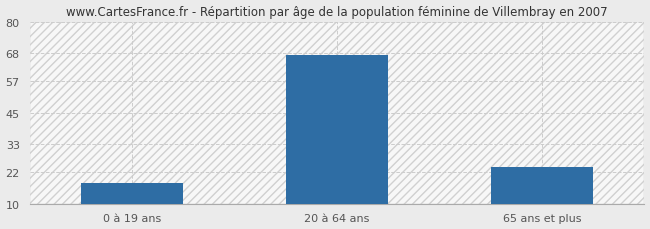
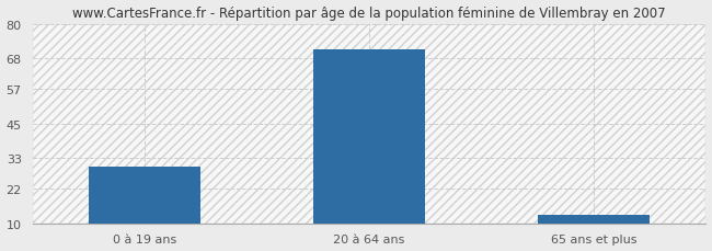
0 à 19 ans: 18 -> 30
20 à 64 ans: 67 -> 71
65 ans et plus: 24 -> 13
